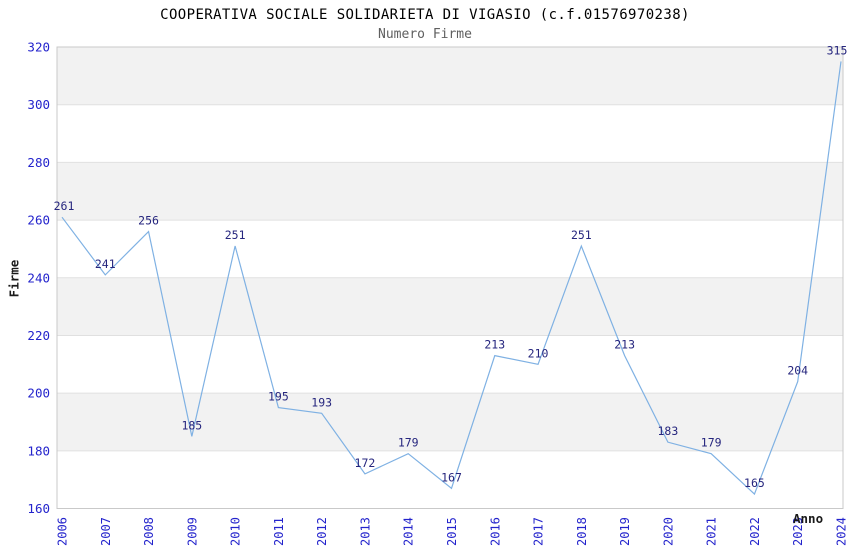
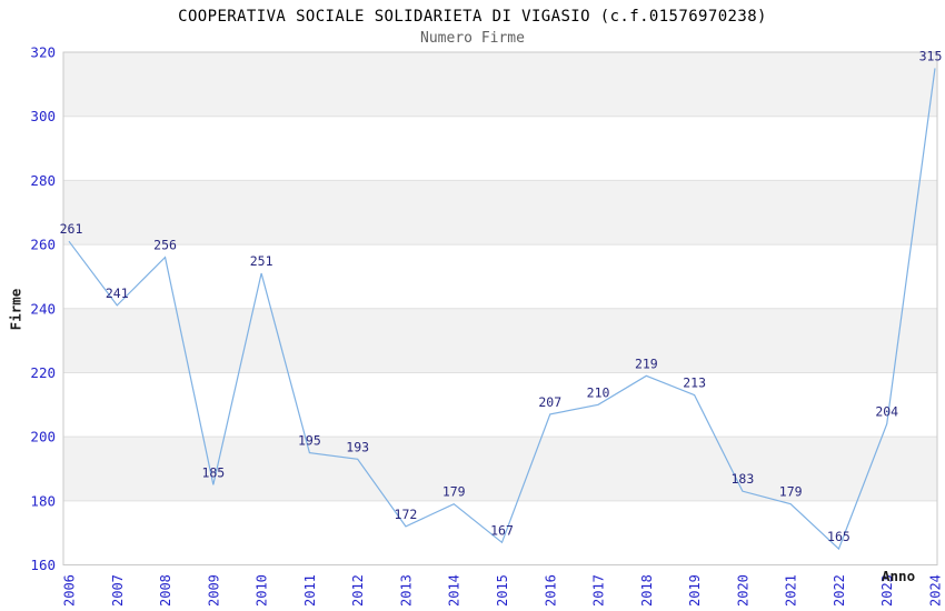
2016: 213 -> 207
2018: 251 -> 219
